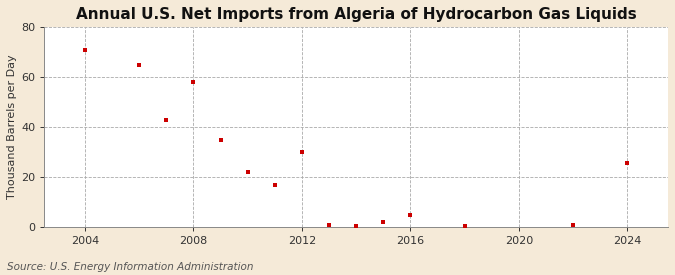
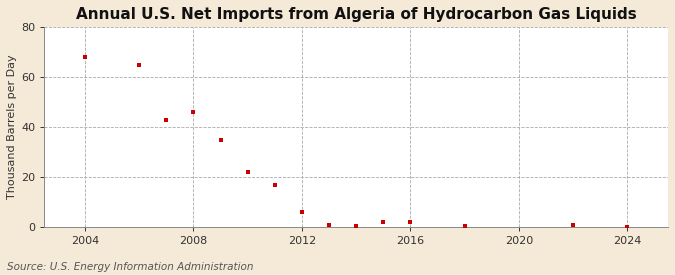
2004: 71.0 -> 68.0
2008: 58.0 -> 46.0
2012: 30.0 -> 6.0
2016: 5.0 -> 2.0
2024: 25.5 -> 0.2
